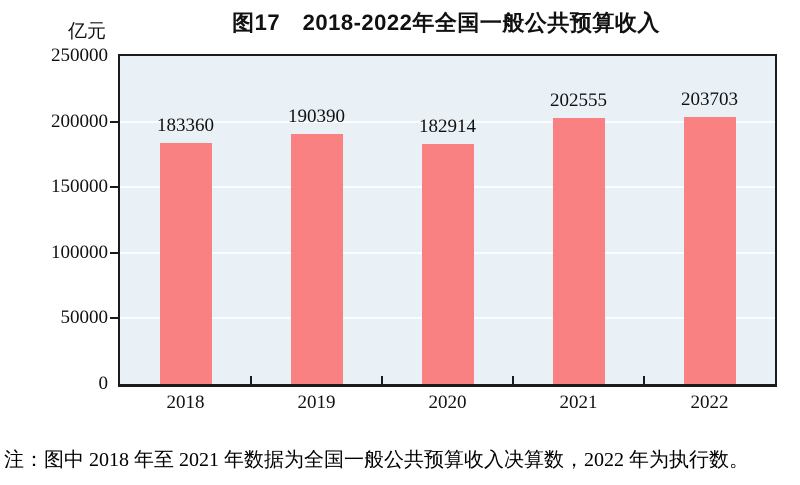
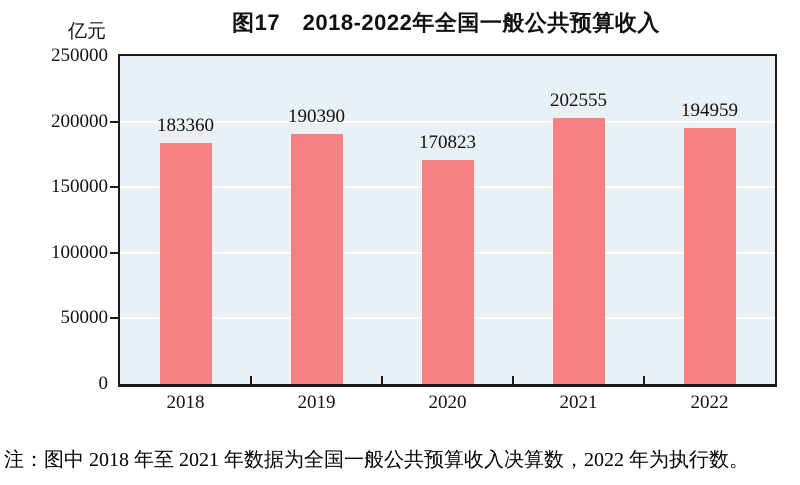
2020: 182914 -> 170823
2022: 203703 -> 194959
